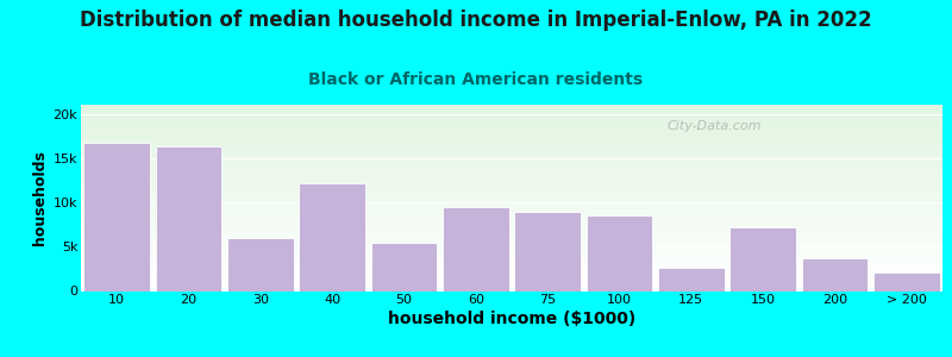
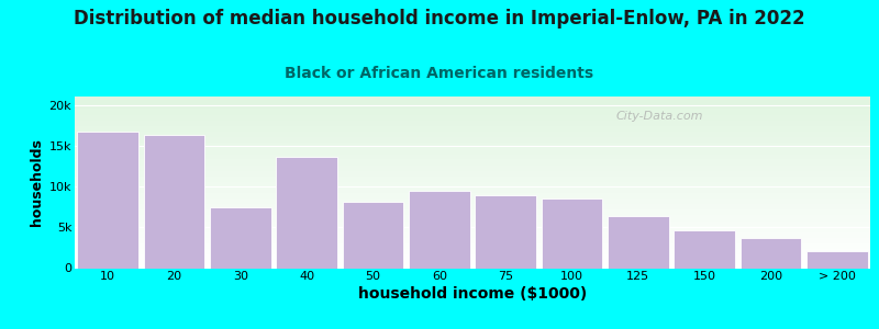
30: 6.0k -> 7.5k
40: 12.2k -> 13.6k
50: 5.4k -> 8.2k
125: 2.6k -> 6.4k
150: 7.2k -> 4.7k
